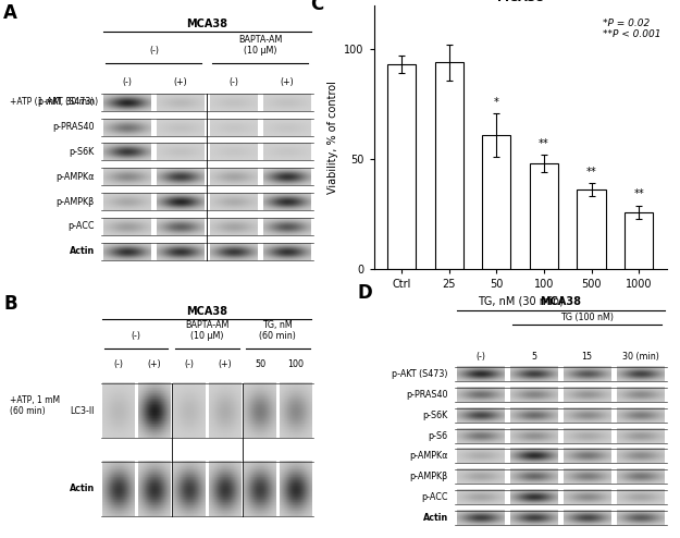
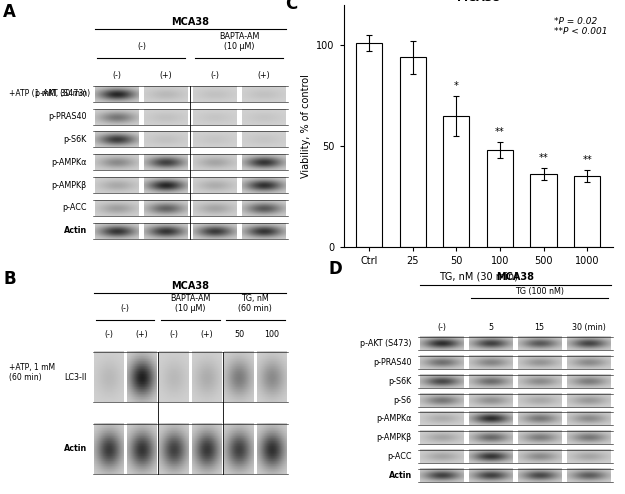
Ctrl: 93 -> 101
50: 61 -> 65
1000: 26 -> 35
